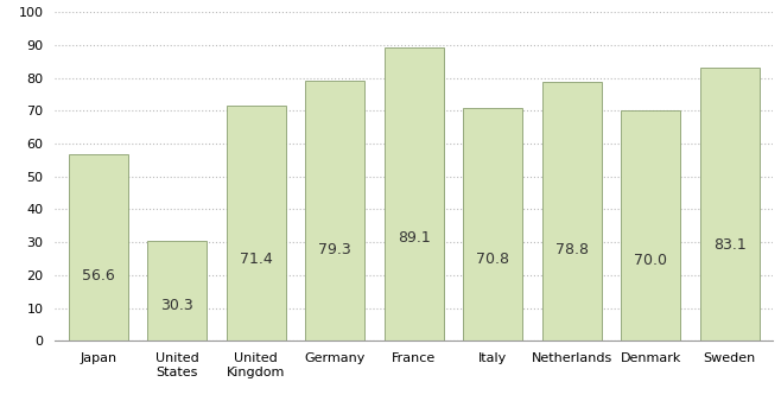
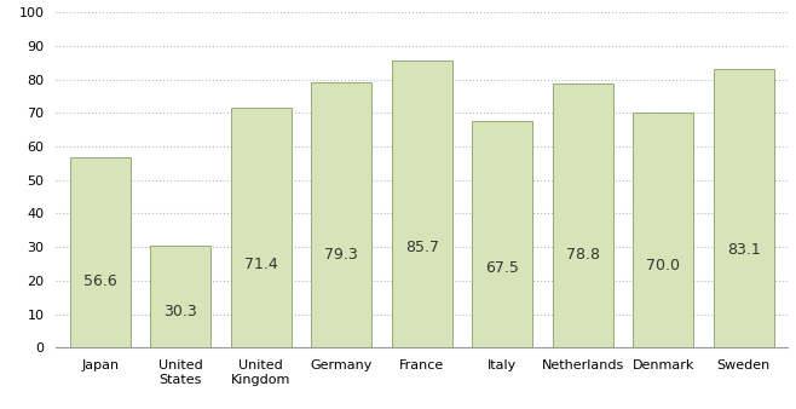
France: 89.1 -> 85.7
Italy: 70.8 -> 67.5
